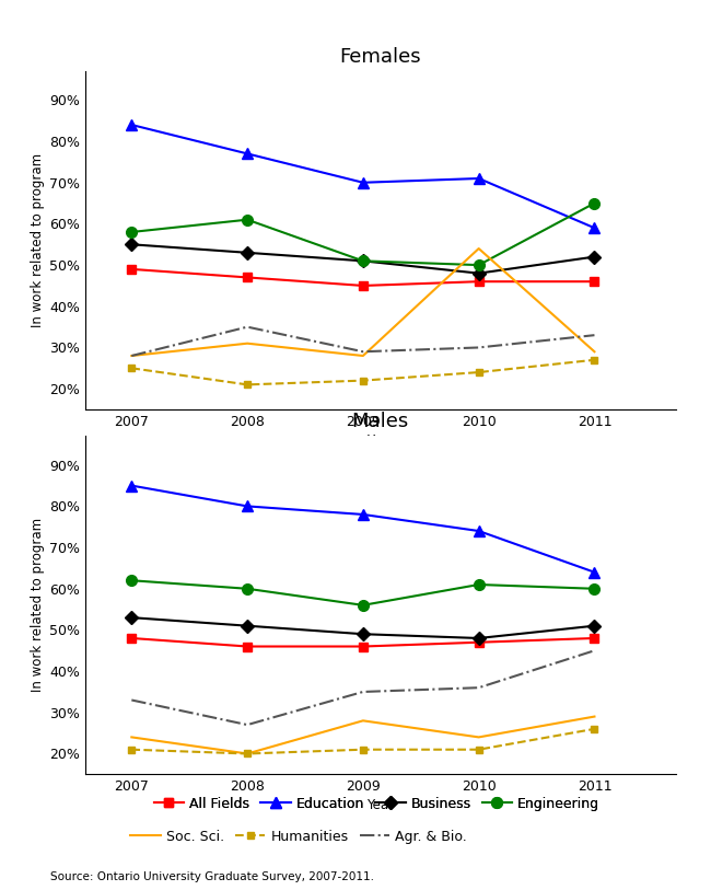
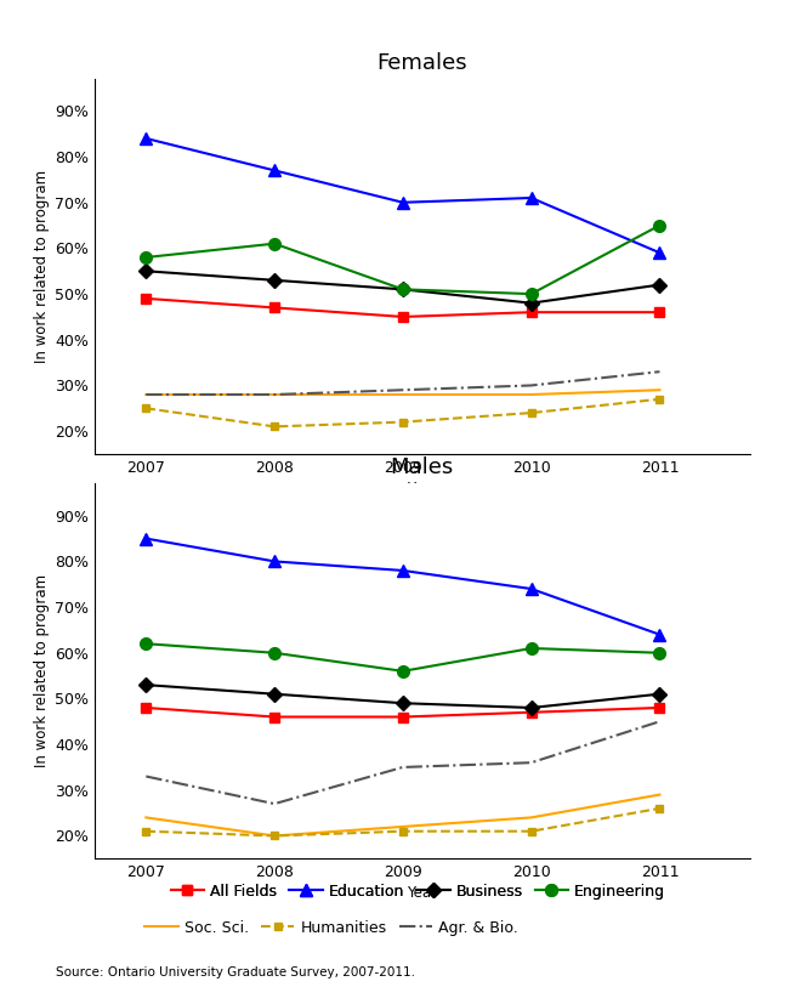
Females/Soc. Sci./2008: 31% -> 28%
Females/Agr. & Bio./2008: 35% -> 28%
Females/Soc. Sci./2010: 54% -> 28%
Soc. Sci./2009: 28% -> 22%
